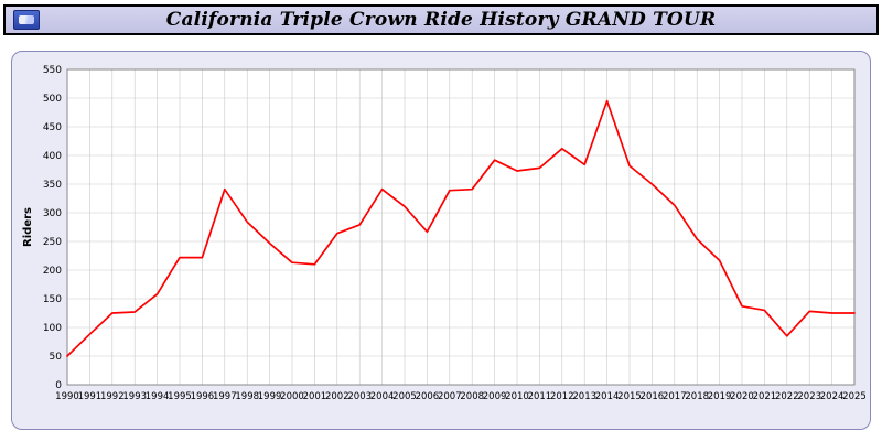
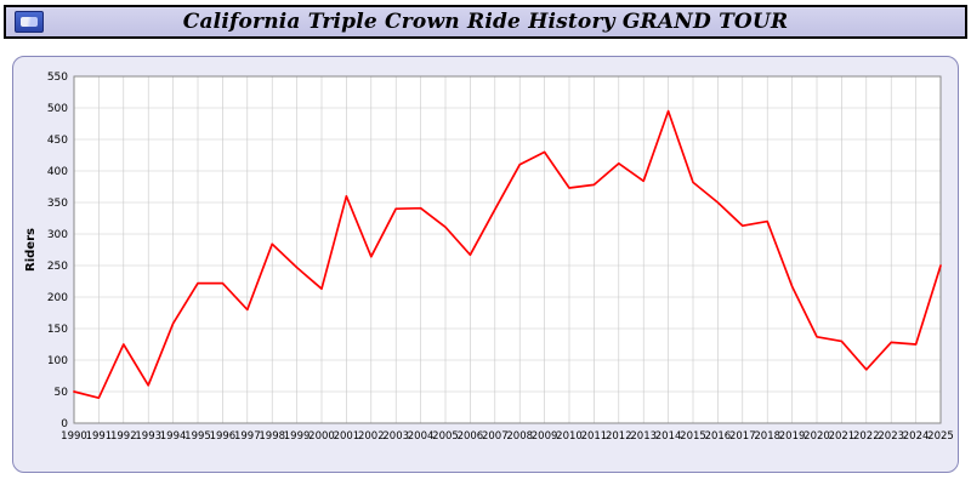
1991: 90 -> 40
1993: 130 -> 60
1997: 340 -> 180
2001: 210 -> 360
2003: 280 -> 340
2008: 340 -> 410
2009: 390 -> 430
2018: 250 -> 320
2025: 120 -> 250
